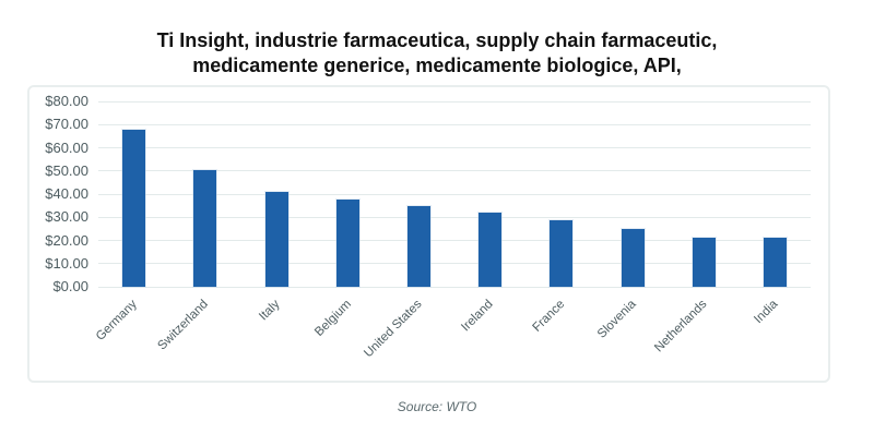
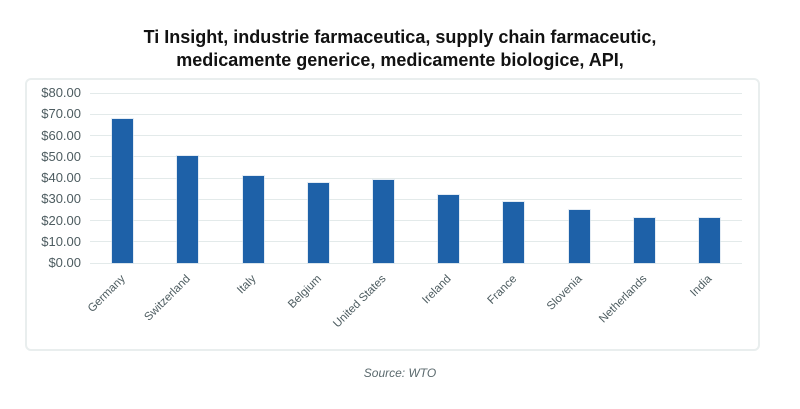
United States: $35 -> $39
